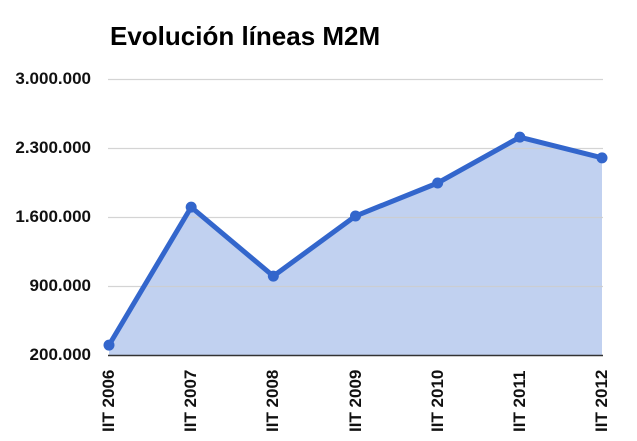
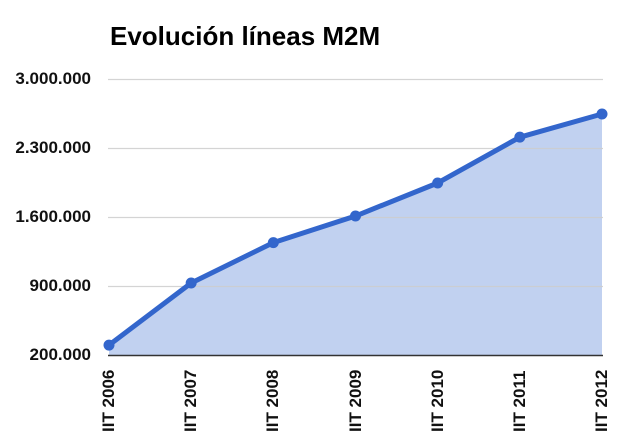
IIT 2007: 1700000 -> 900000
IIT 2008: 1000000 -> 1300000
IIT 2012: 2200000 -> 2600000
